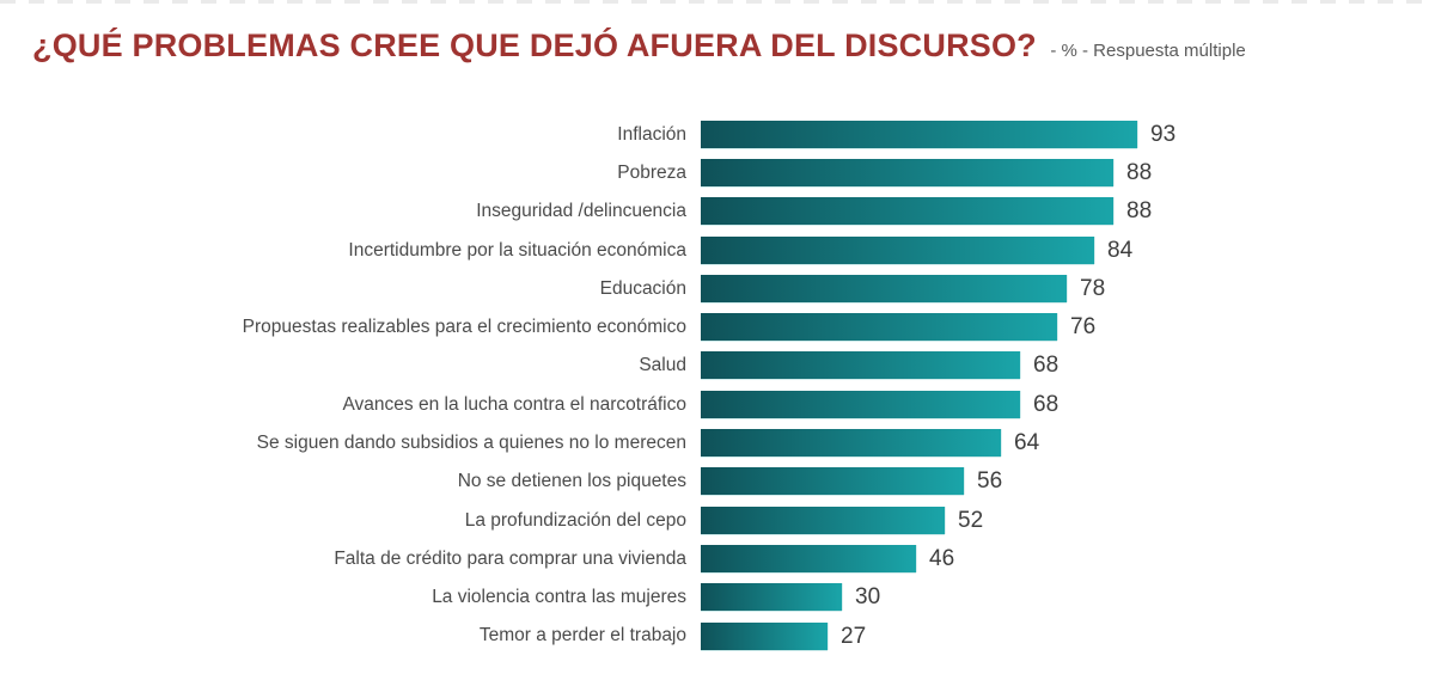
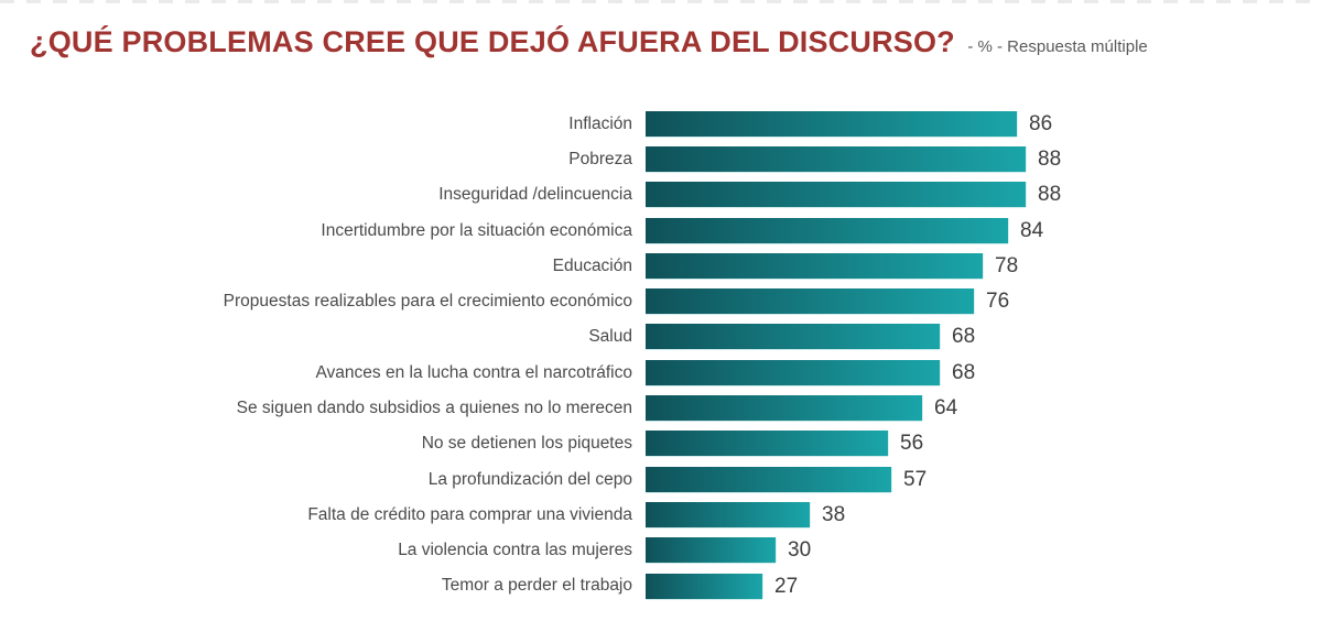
Inflación: 93 -> 86
La profundización del cepo: 52 -> 57
Falta de crédito para comprar una vivienda: 46 -> 38
